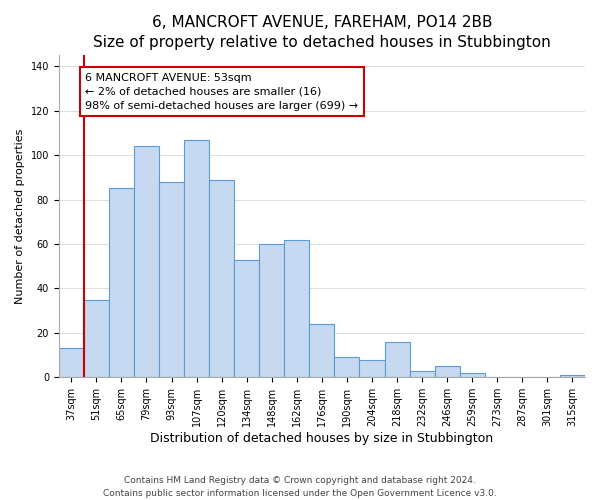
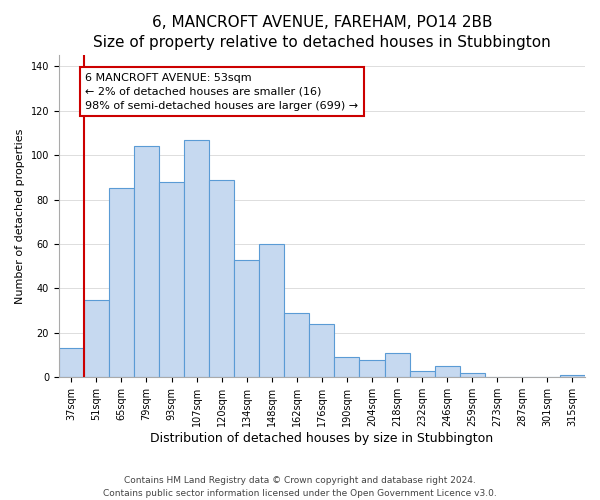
162sqm: 62 -> 29
218sqm: 16 -> 11
